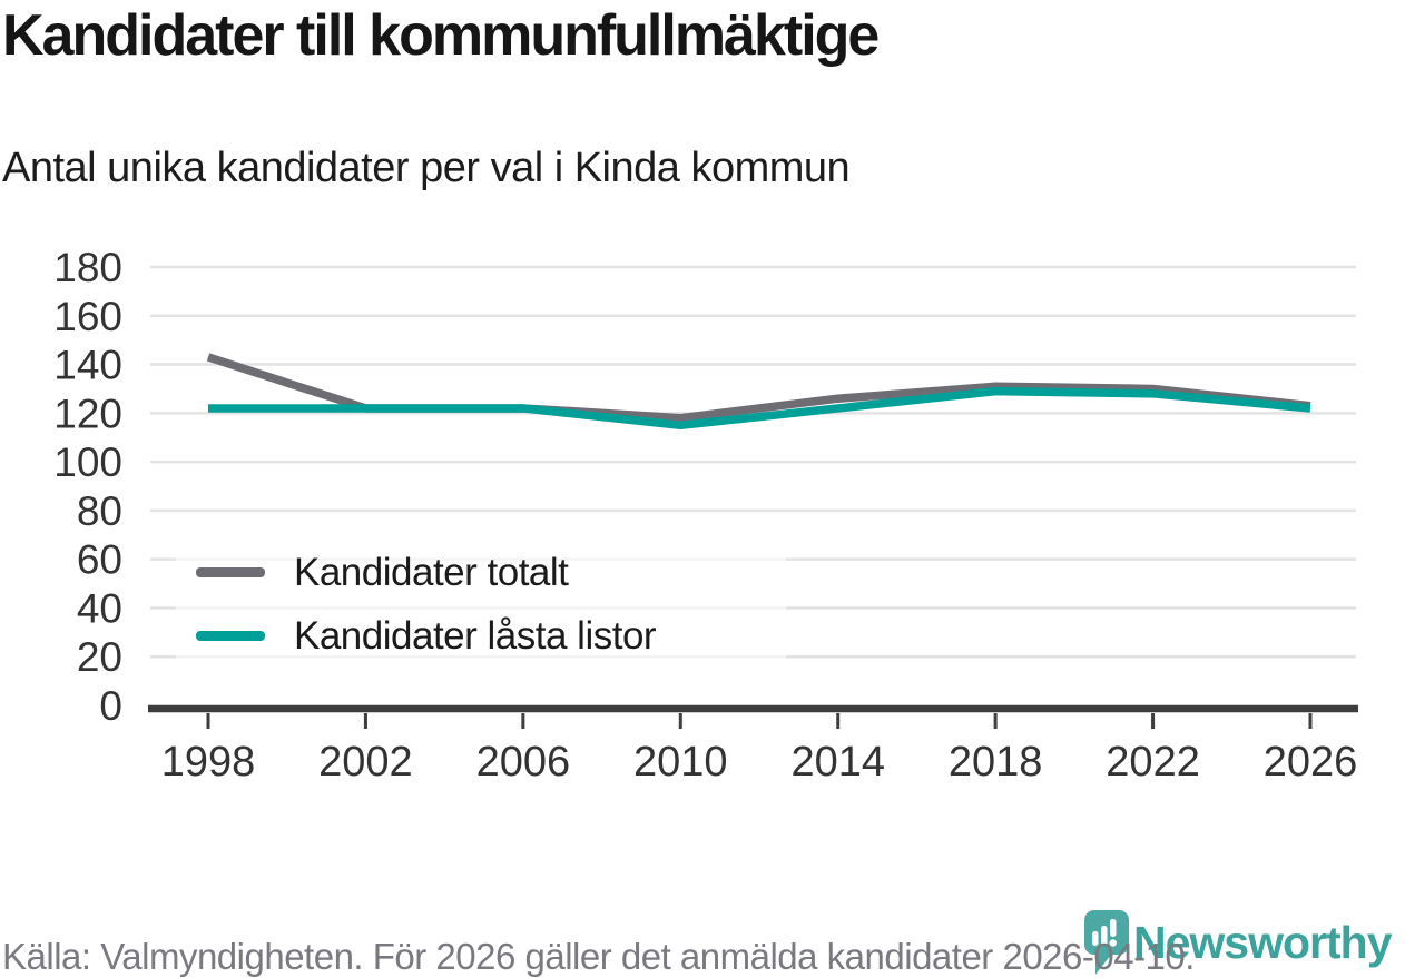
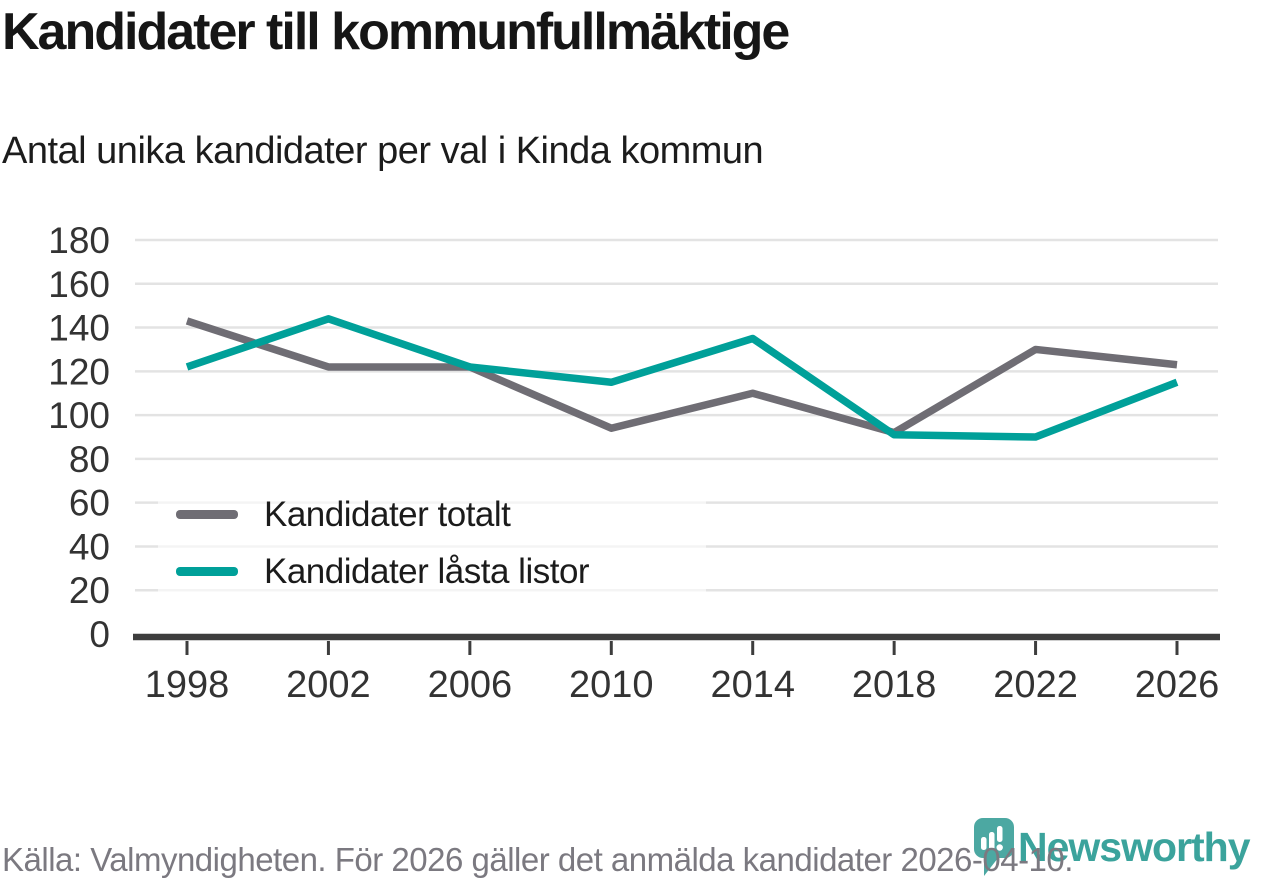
Kandidater låsta listor/2002: 122 -> 144
Kandidater totalt/2010: 118 -> 94
Kandidater totalt/2014: 126 -> 110
Kandidater låsta listor/2014: 122 -> 135
Kandidater totalt/2018: 131 -> 92
Kandidater låsta listor/2018: 129 -> 91
Kandidater låsta listor/2022: 128 -> 90
Kandidater låsta listor/2026: 122 -> 115
